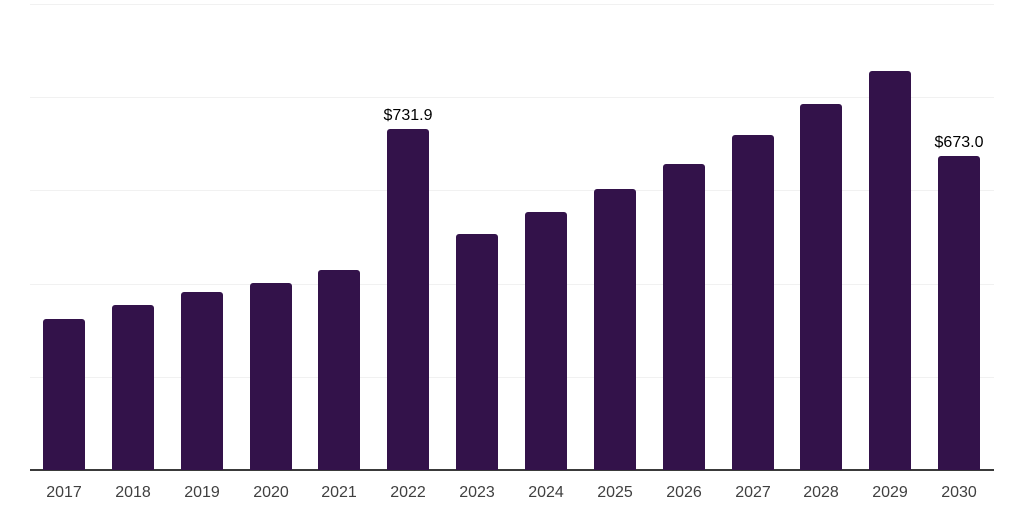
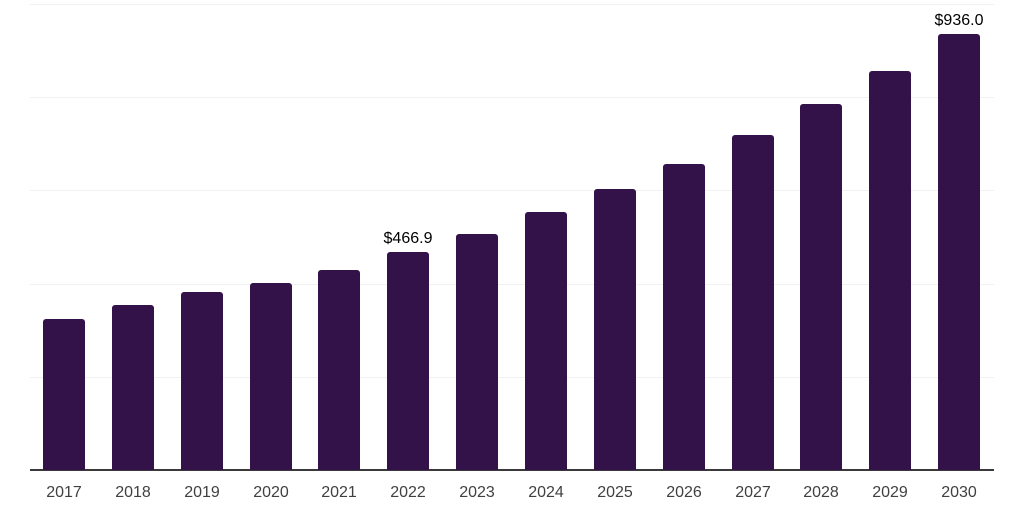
2022: $731.9 -> $466.9
2030: $673.0 -> $936.0
